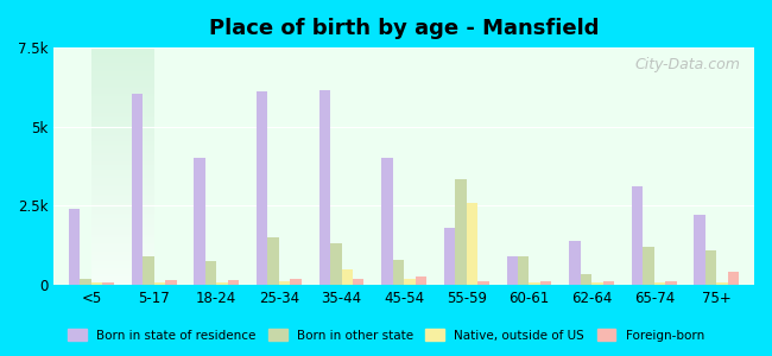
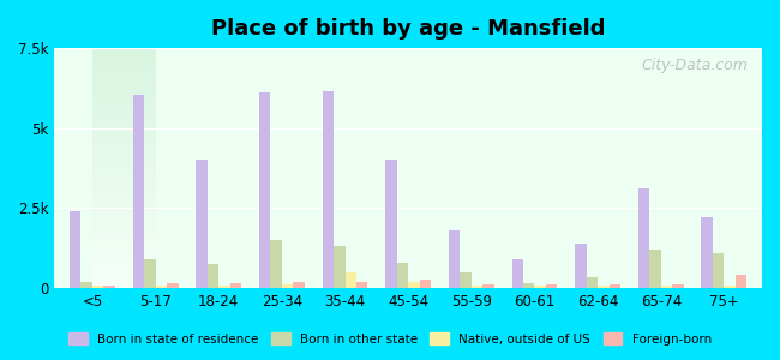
Born in other state/55-59: 3.35k -> 0.50k
Native, outside of US/55-59: 2.60k -> 0.08k
Born in other state/60-61: 0.90k -> 0.15k
